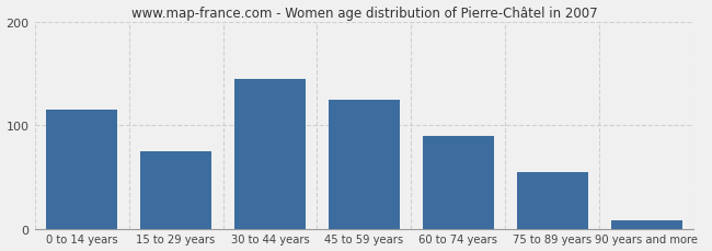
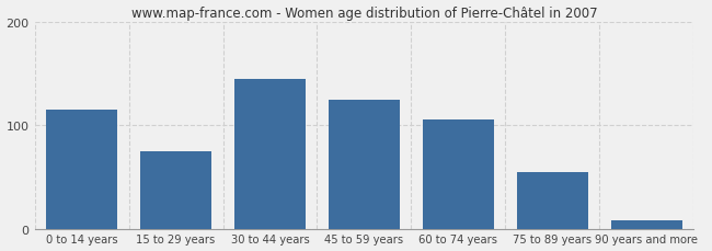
60 to 74 years: 90 -> 106
